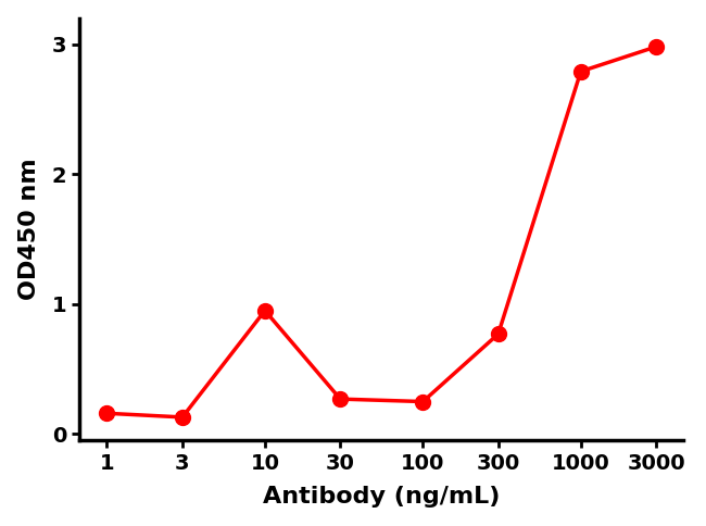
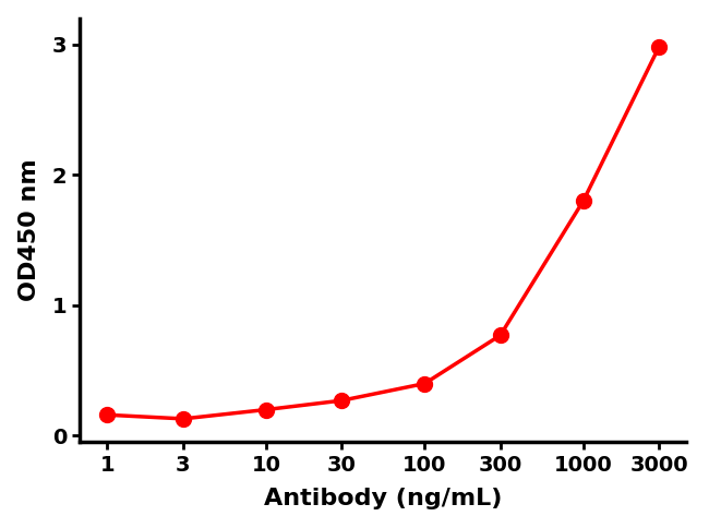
10: 0.95 -> 0.20
100: 0.25 -> 0.40
1000: 2.79 -> 1.80
